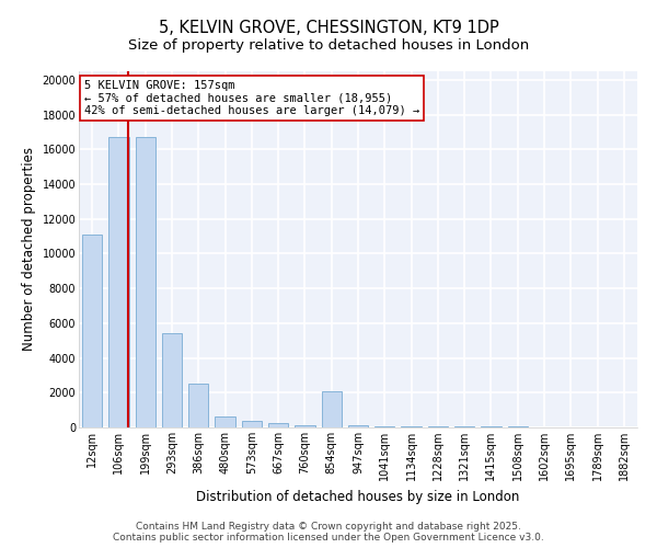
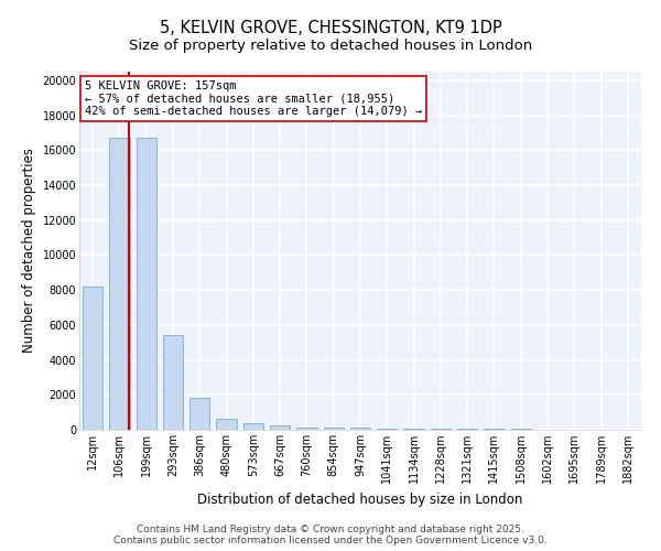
12sqm: 11100 -> 8200
386sqm: 2500 -> 1800
854sqm: 2100 -> 100
